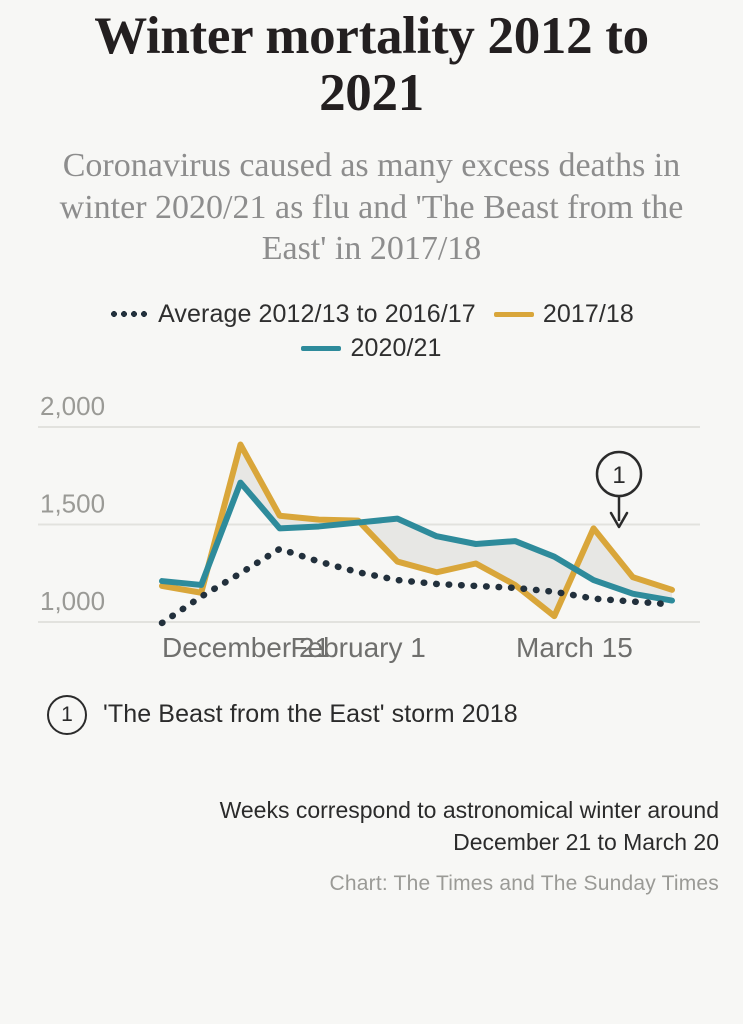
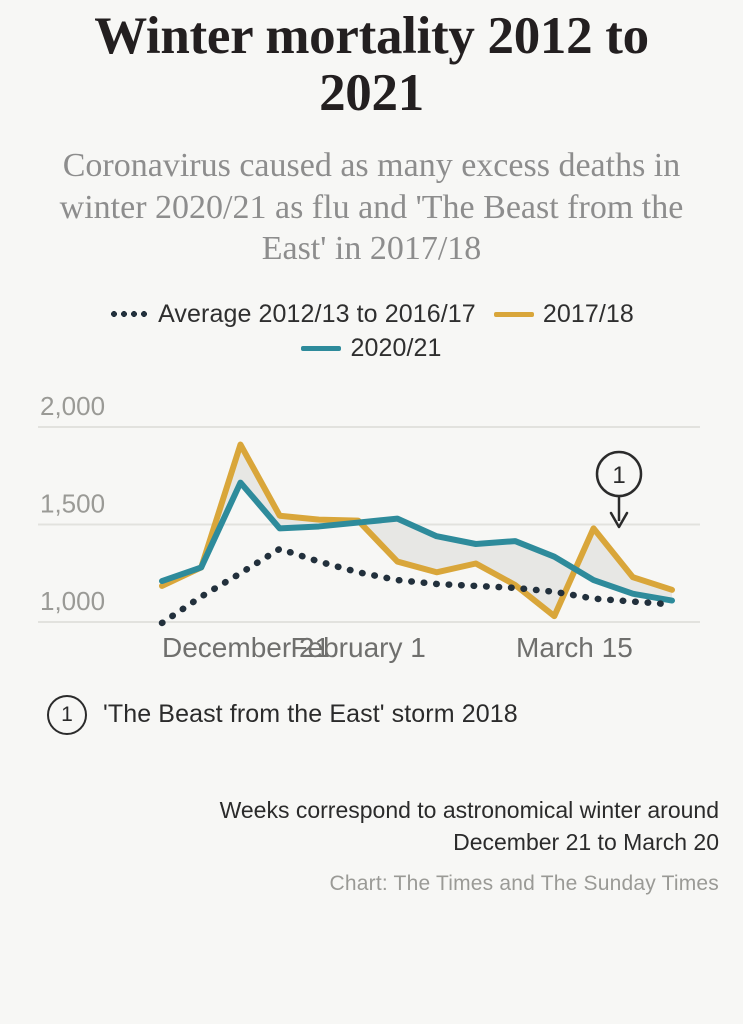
2017/18/1: 1150 -> 1280
2020/21/1: 1190 -> 1280
